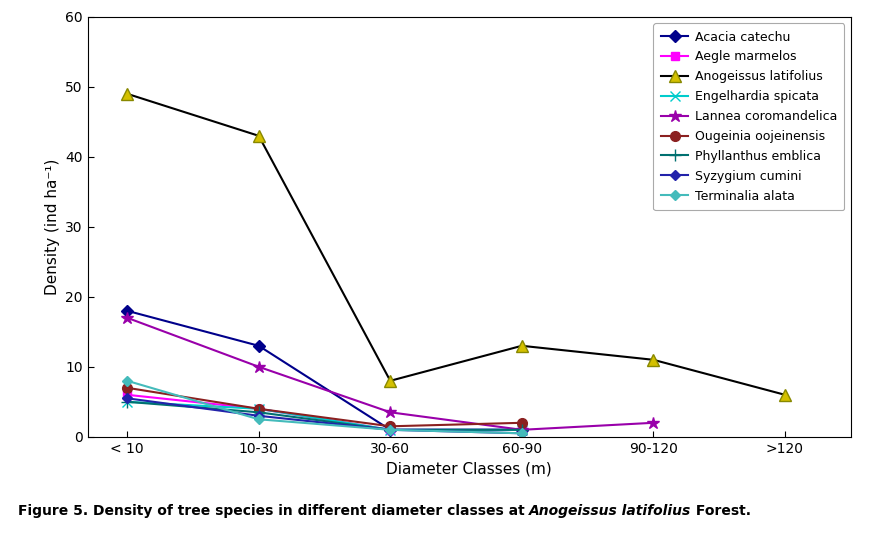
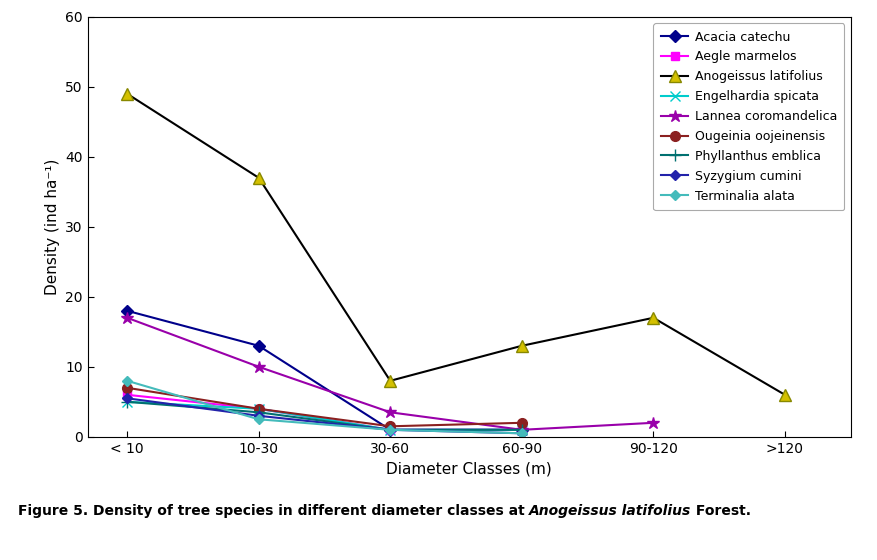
Anogeissus latifolius/10-30: 43 -> 37
Anogeissus latifolius/90-120: 11 -> 17
